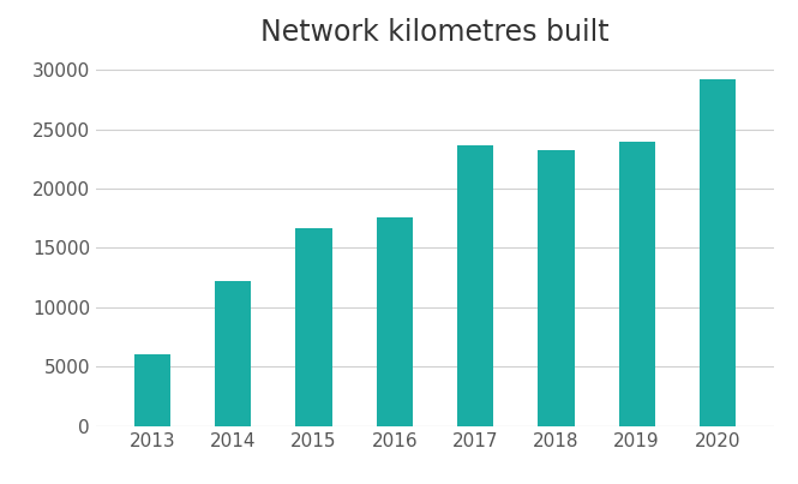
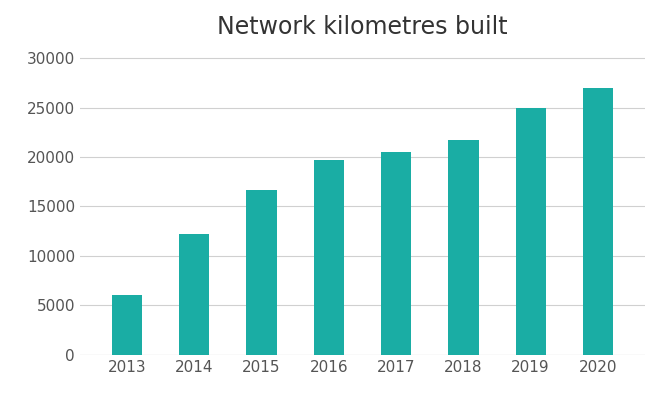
2016: 17600 -> 19700
2017: 23600 -> 20500
2018: 23200 -> 21700
2019: 24000 -> 25000
2020: 29200 -> 27000
